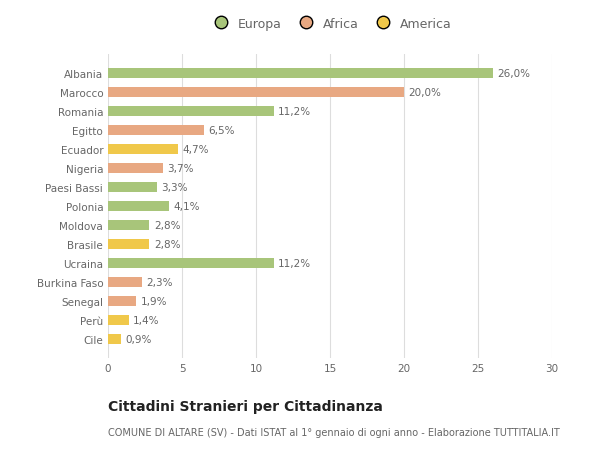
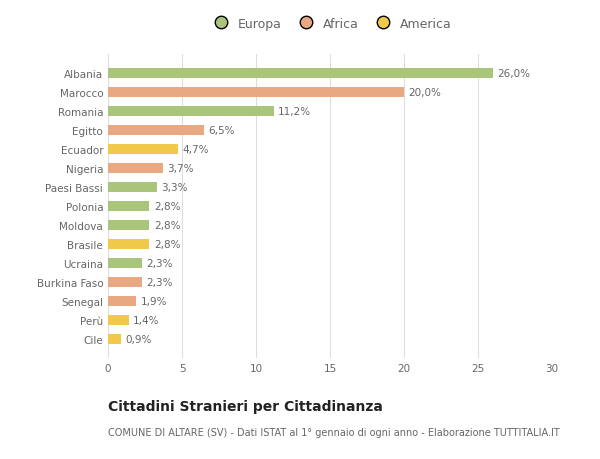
Polonia: 4,1% -> 2,8%
Ucraina: 11,2% -> 2,3%
